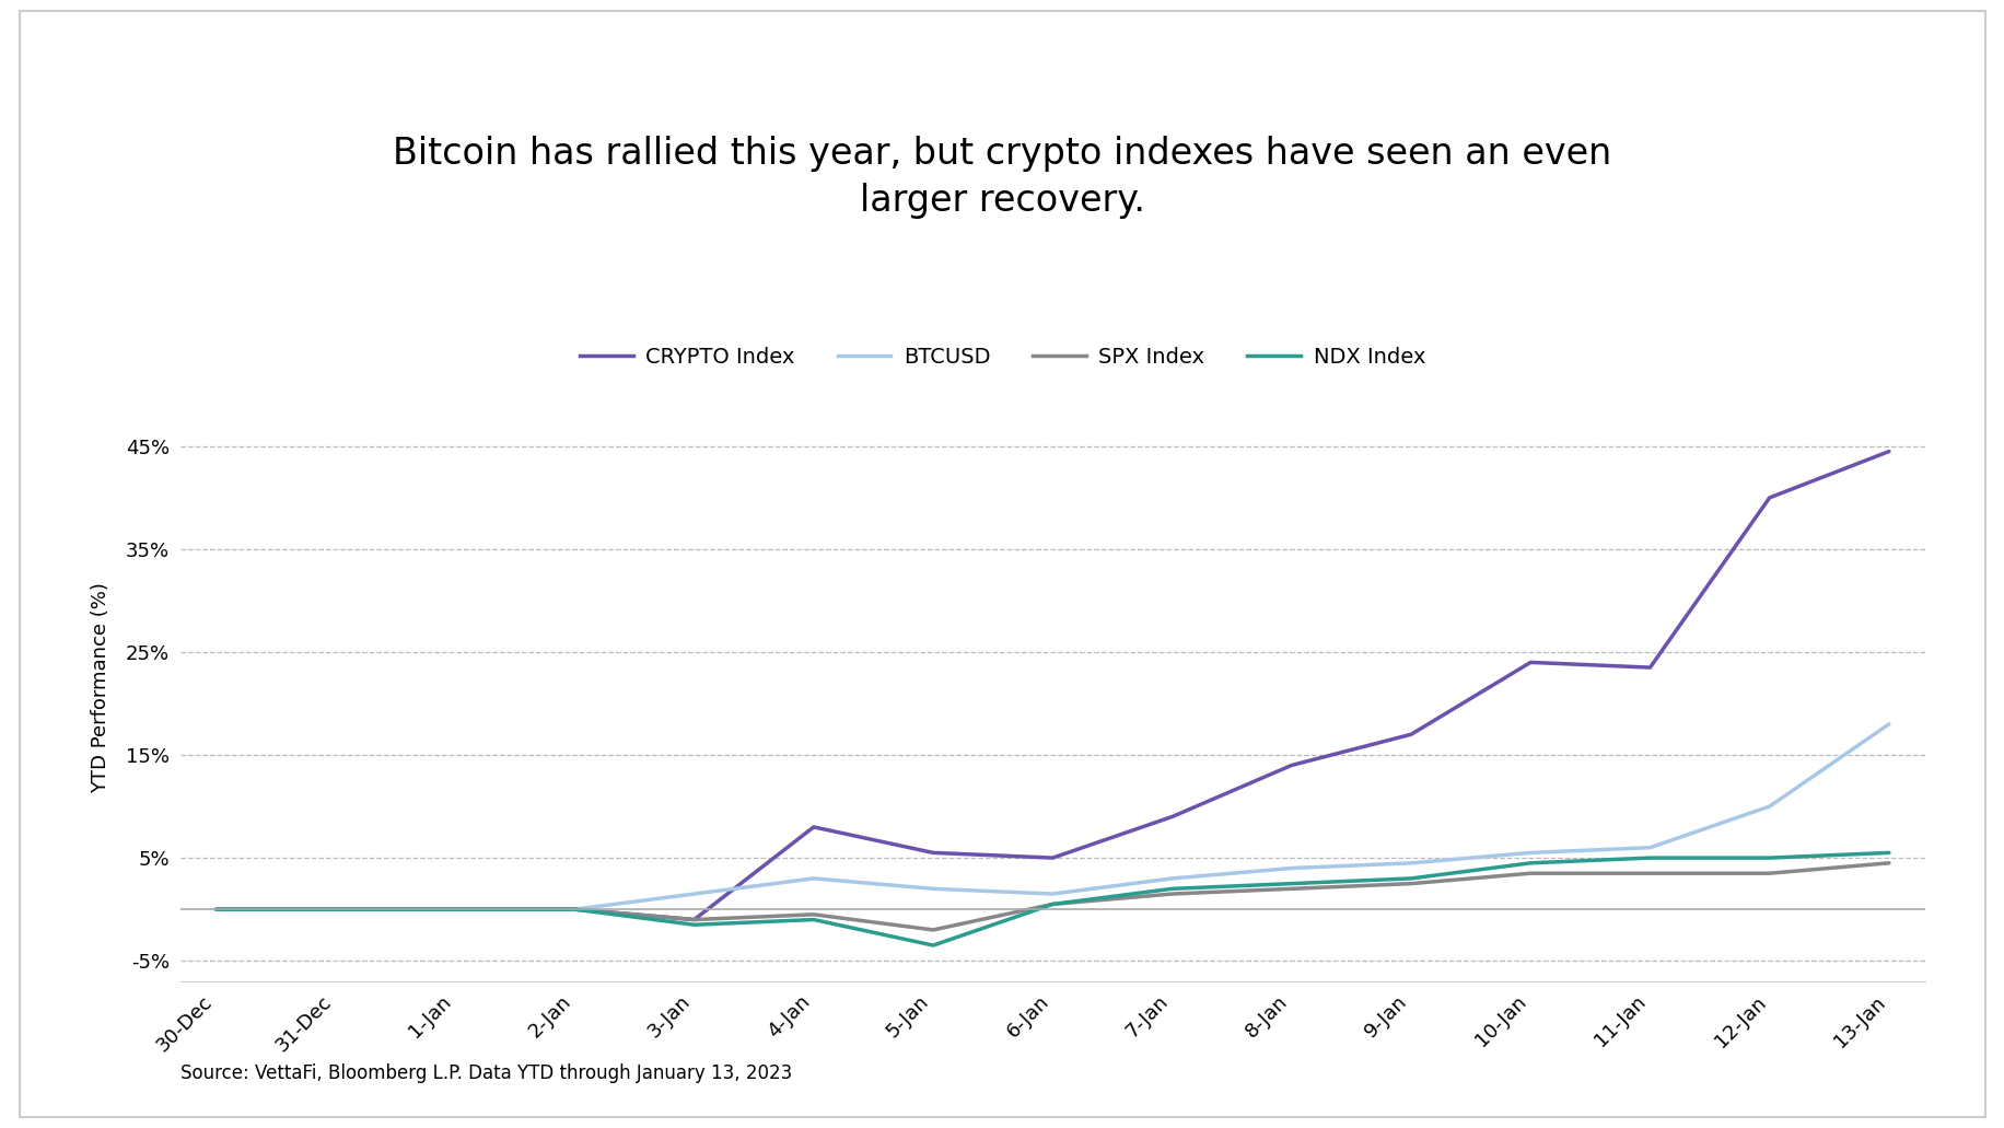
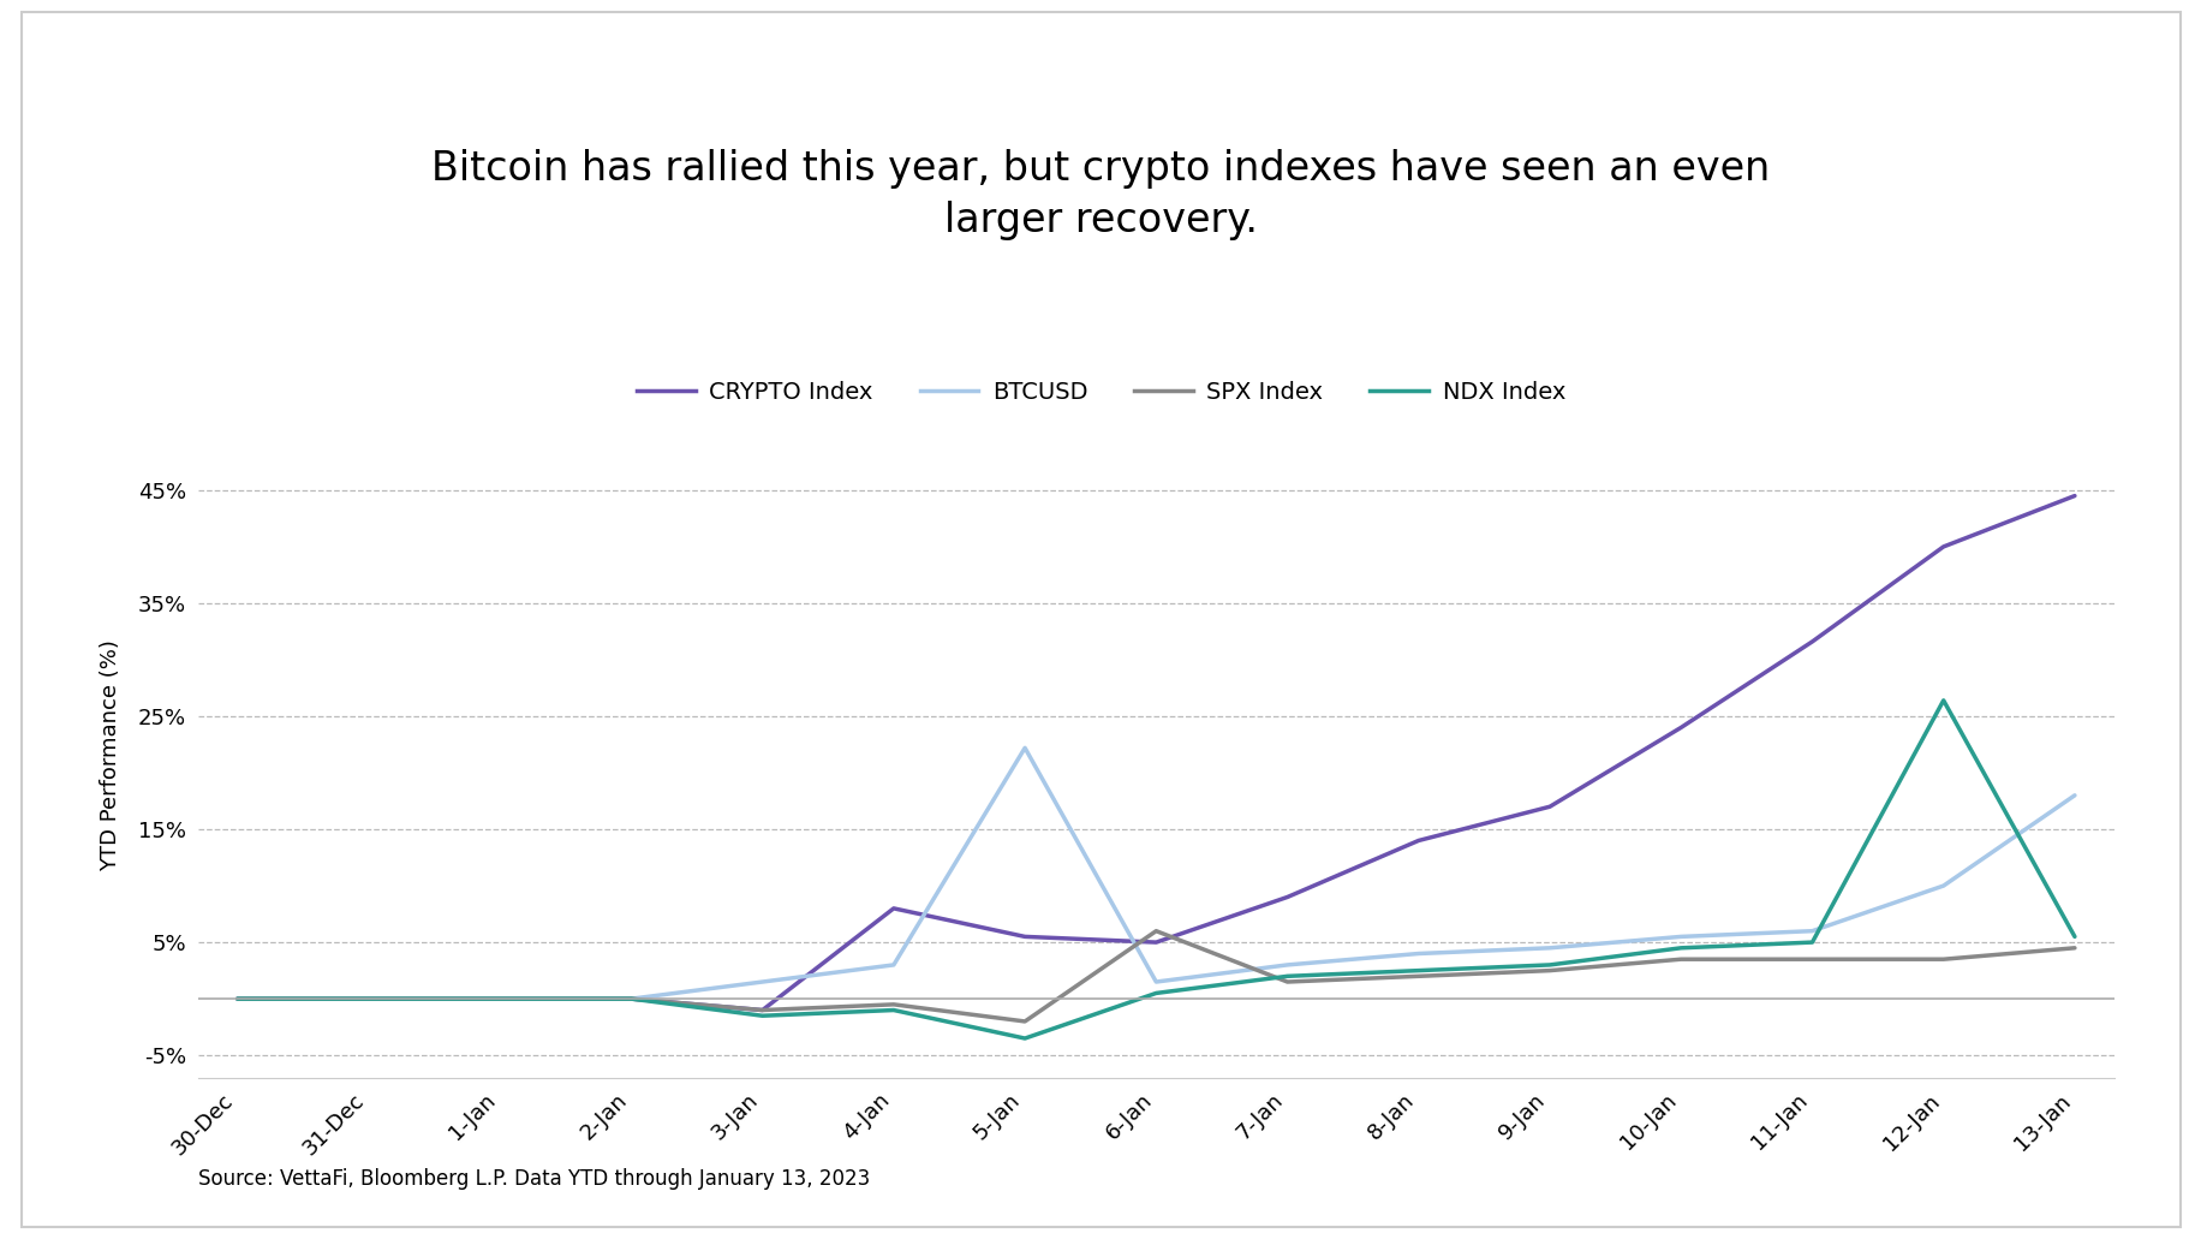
BTCUSD/5-Jan: 2.0% -> 22.2%
SPX Index/6-Jan: 0.5% -> 6.0%
CRYPTO Index/11-Jan: 23.5% -> 31.6%
NDX Index/12-Jan: 5.0% -> 26.4%
